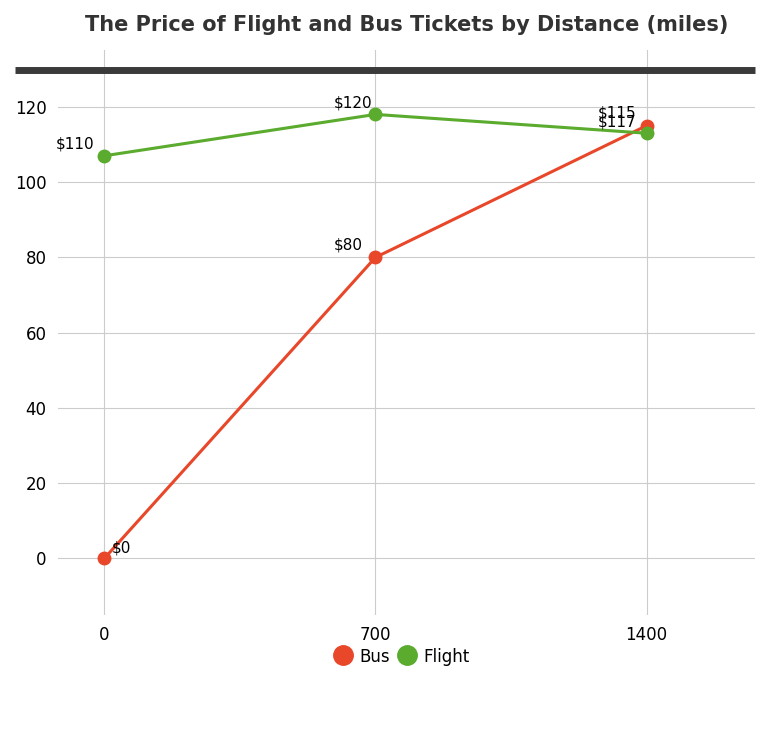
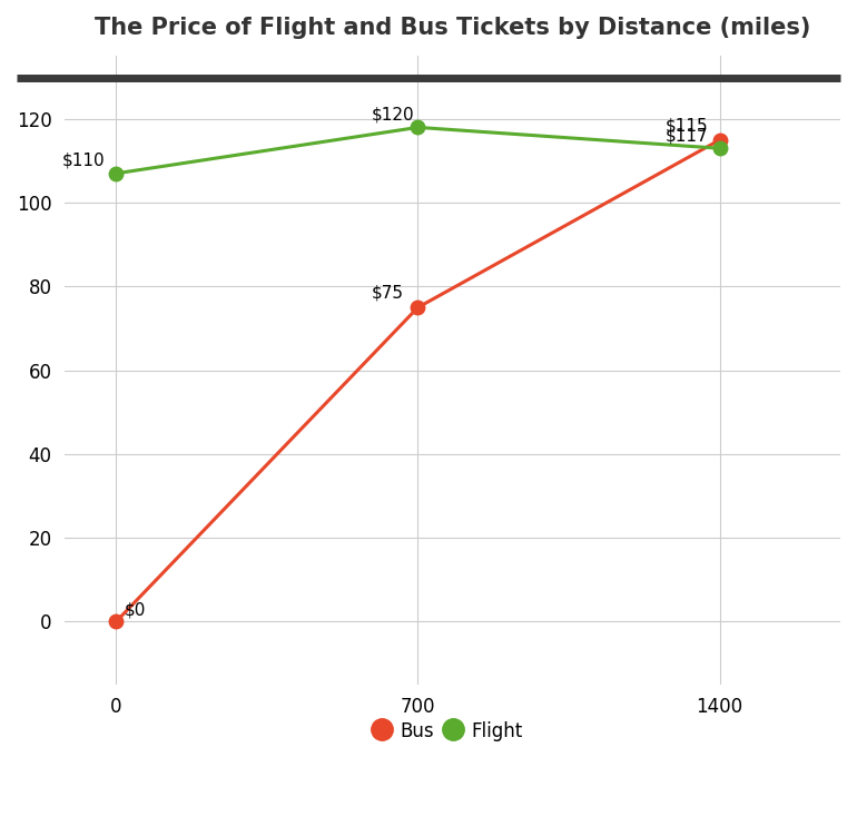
Bus/700: $80 -> $75
